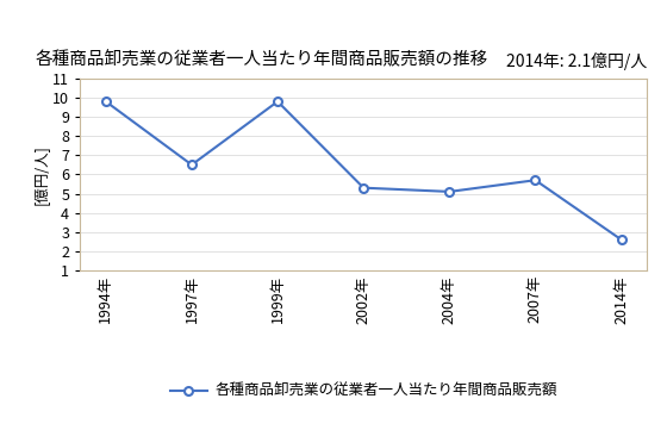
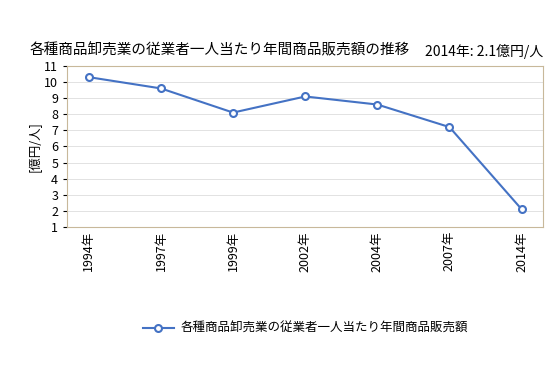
1994年: 9.8 -> 10.3
1997年: 6.5 -> 9.6
1999年: 9.8 -> 8.1
2002年: 5.3 -> 9.1
2004年: 5.1 -> 8.6
2007年: 5.7 -> 7.2
2014年: 2.6 -> 2.1
